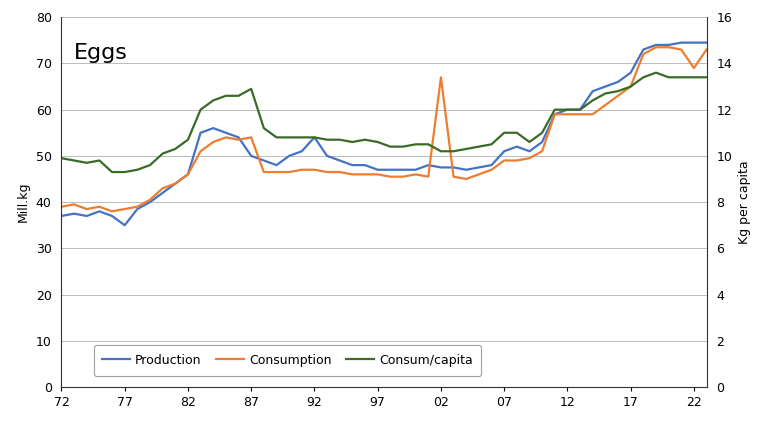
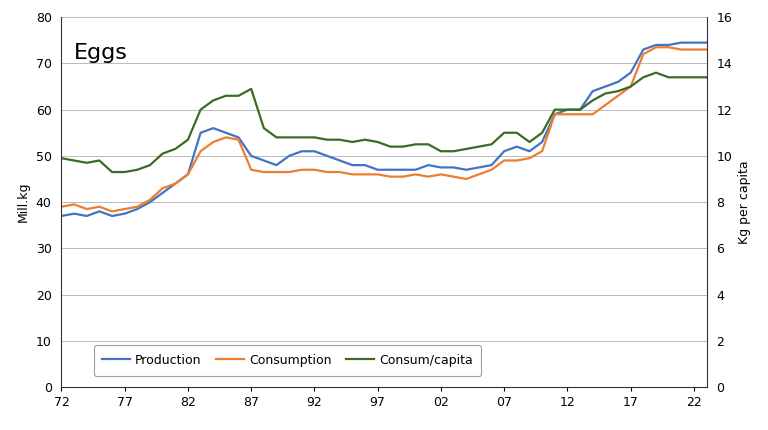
Production/77: 35.0 -> 37.5
Consumption/87: 54.0 -> 47.0
Production/92: 54.0 -> 51.0
Consumption/02: 67.0 -> 46.0
Consumption/22: 69.0 -> 73.0
